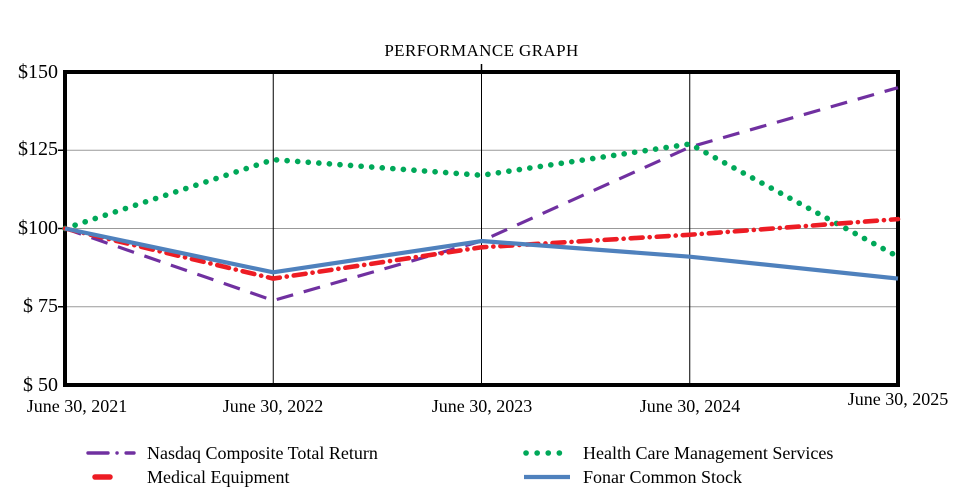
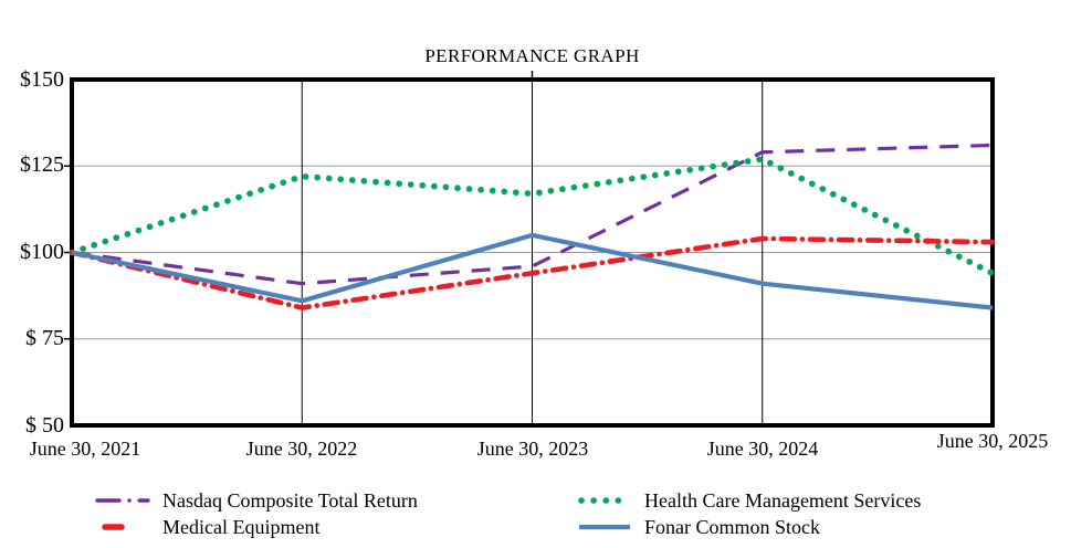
Nasdaq Composite Total Return/June 30, 2022: $77 -> $91
Fonar Common Stock/June 30, 2023: $96 -> $105
Nasdaq Composite Total Return/June 30, 2024: $126 -> $129
Medical Equipment/June 30, 2024: $98 -> $104
Nasdaq Composite Total Return/June 30, 2025: $145 -> $131
Health Care Management Services/June 30, 2025: $91 -> $94
